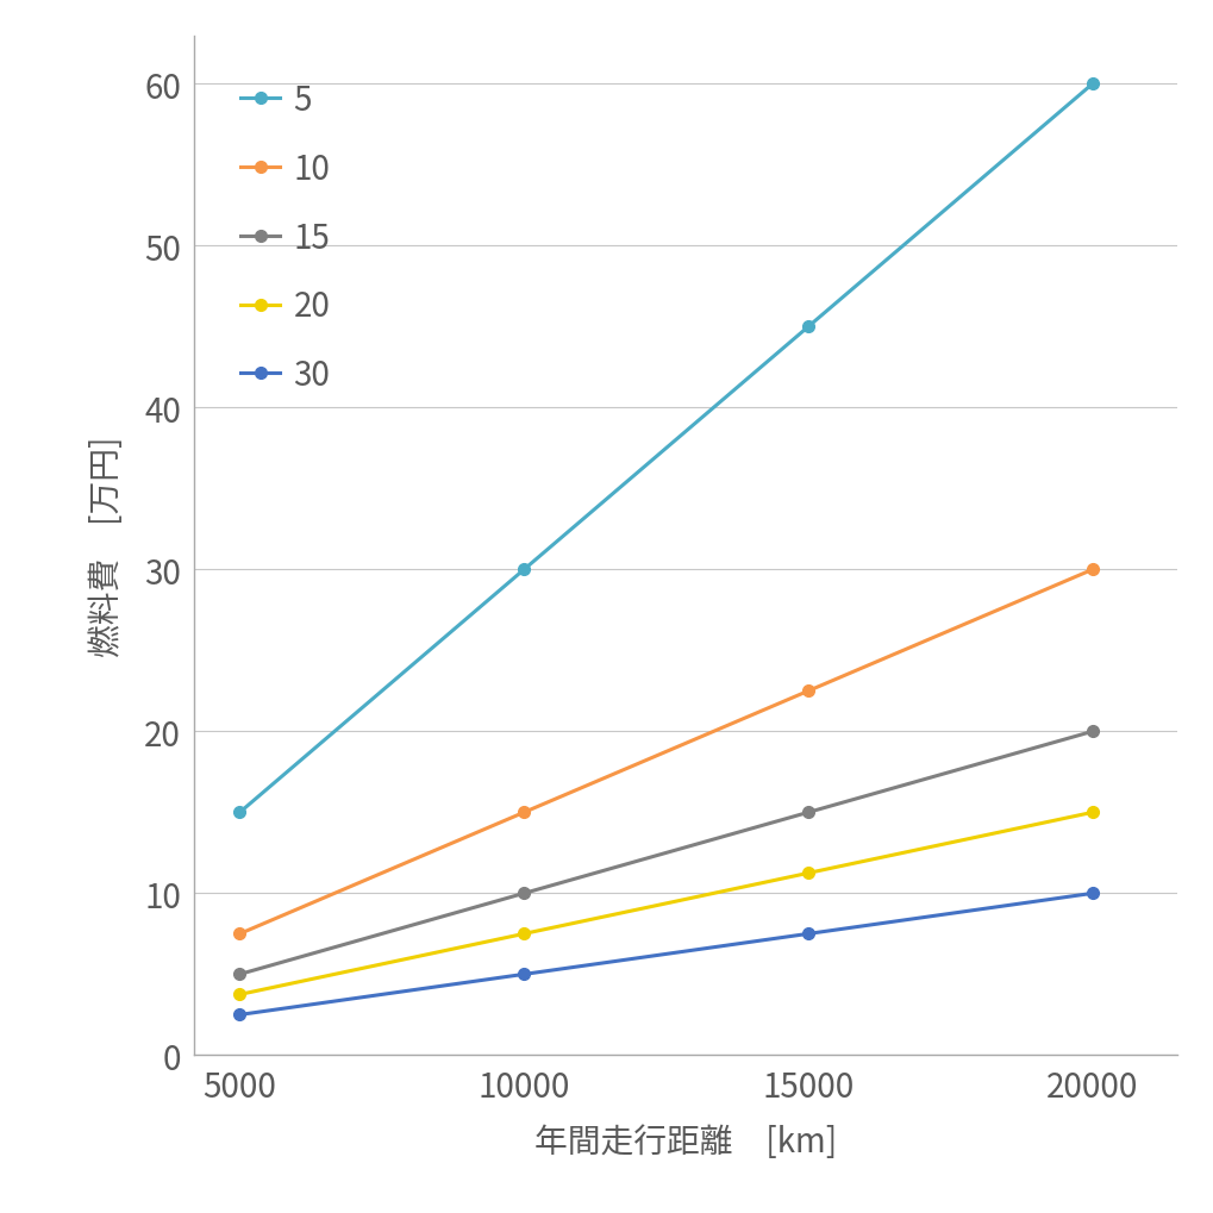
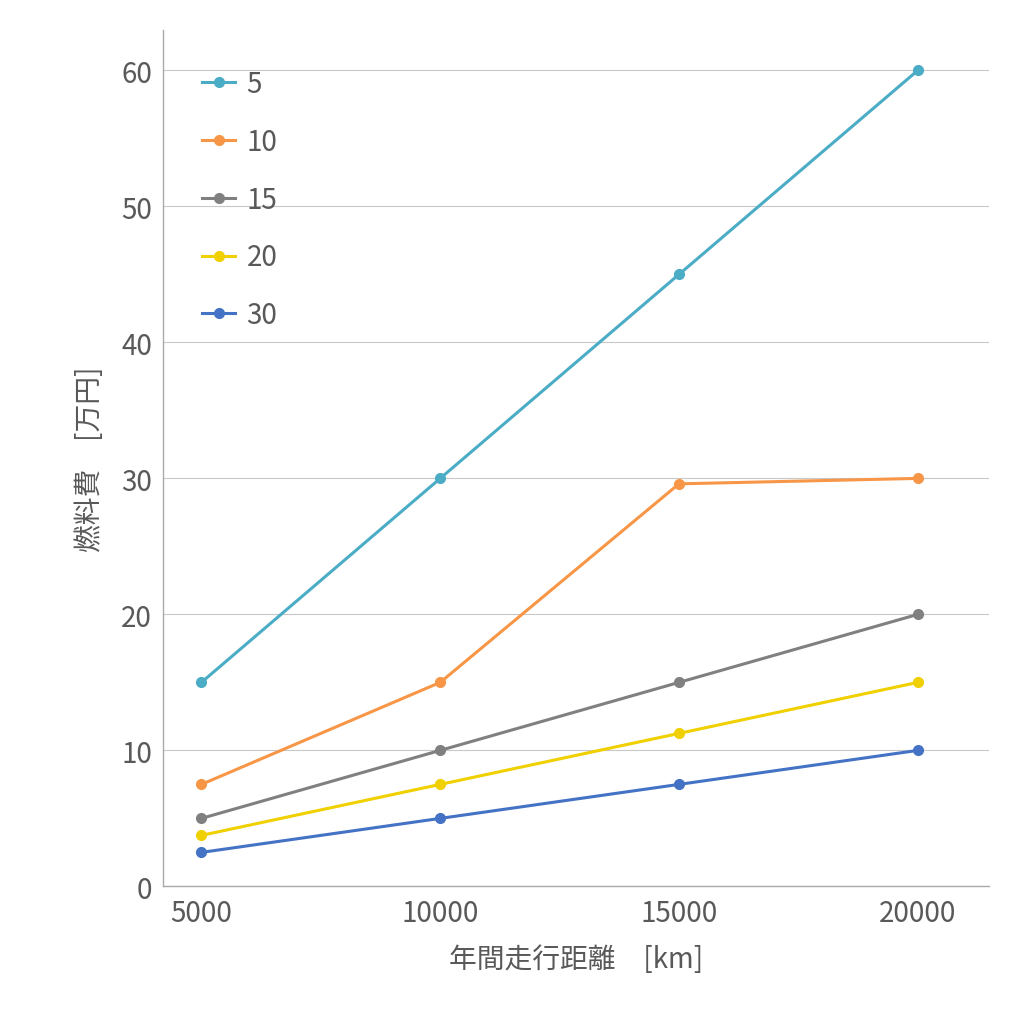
10/15000: 22.5 -> 29.6
